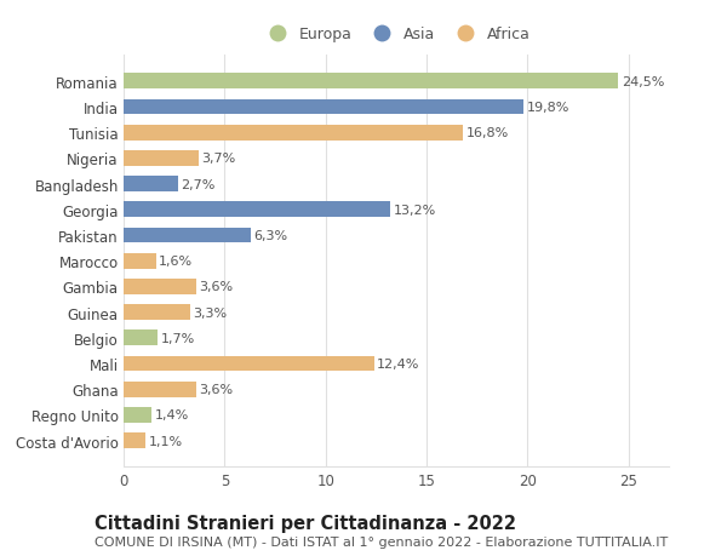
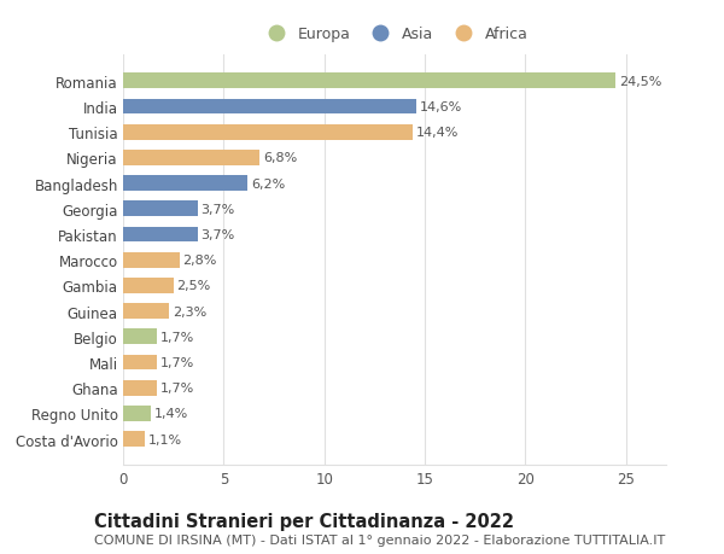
India: 19,8% -> 14,6%
Tunisia: 16,8% -> 14,4%
Nigeria: 3,7% -> 6,8%
Bangladesh: 2,7% -> 6,2%
Georgia: 13,2% -> 3,7%
Pakistan: 6,3% -> 3,7%
Marocco: 1,6% -> 2,8%
Gambia: 3,6% -> 2,5%
Guinea: 3,3% -> 2,3%
Mali: 12,4% -> 1,7%
Ghana: 3,6% -> 1,7%
